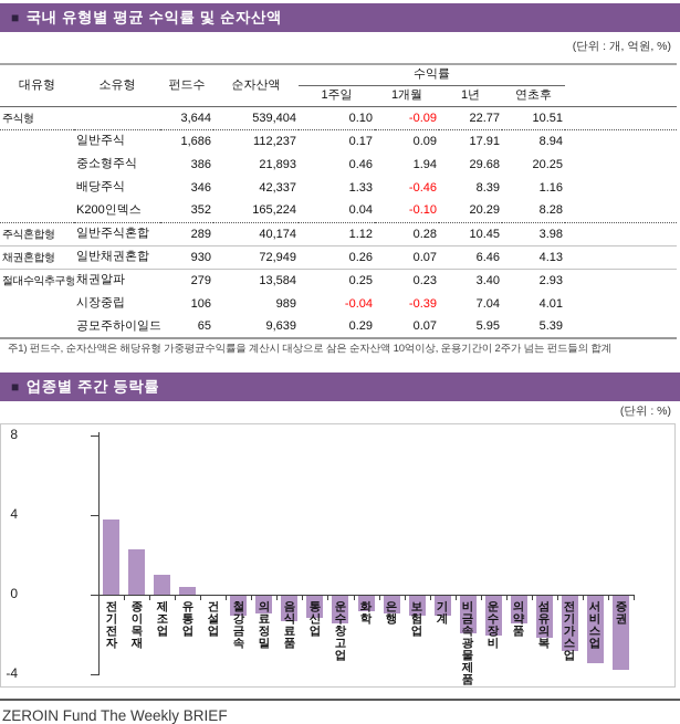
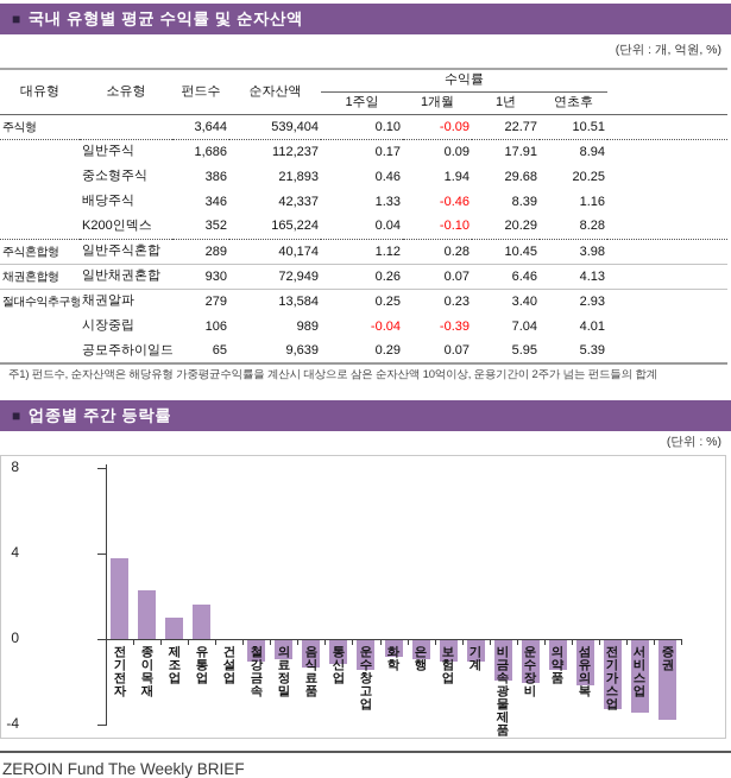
유통업: 0.4 -> 1.6
전기가스업: -2.8 -> -3.2
